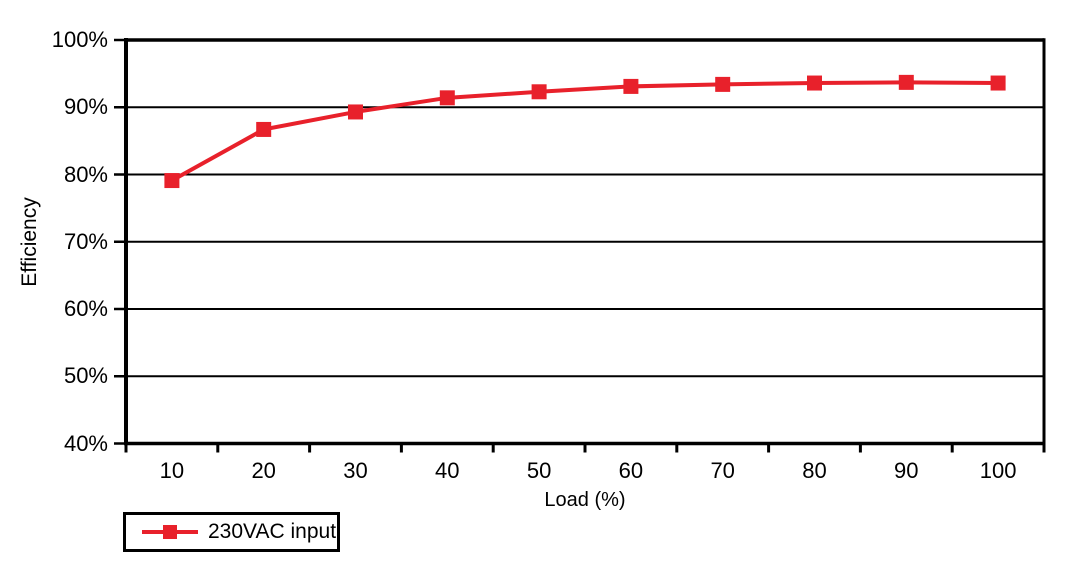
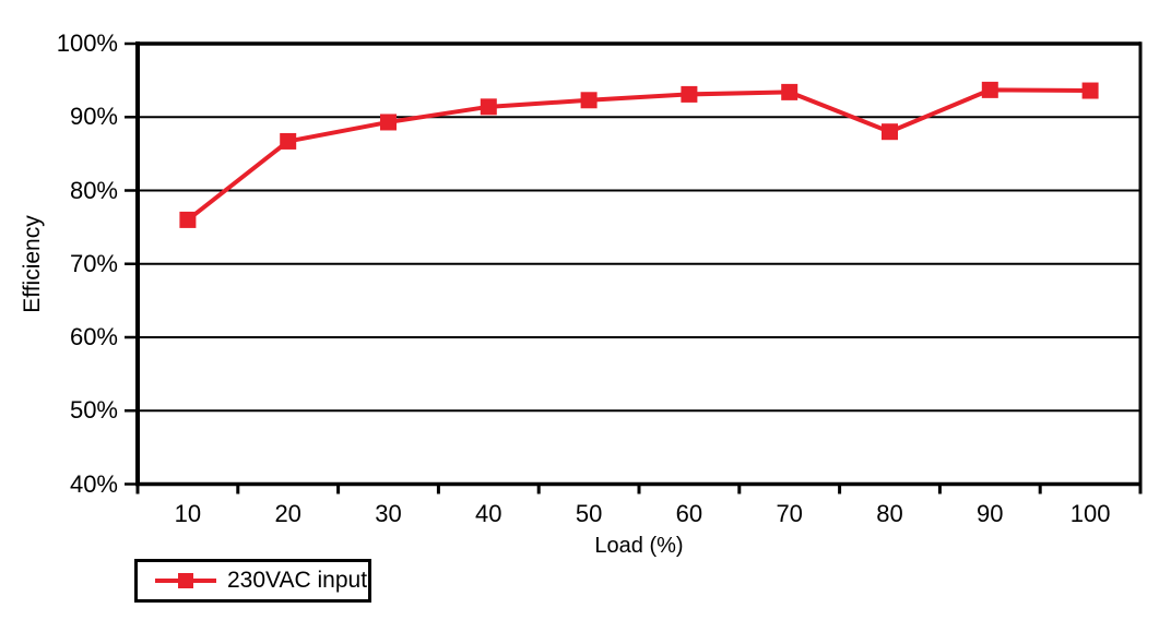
10: 79% -> 76%
80: 94% -> 88%
